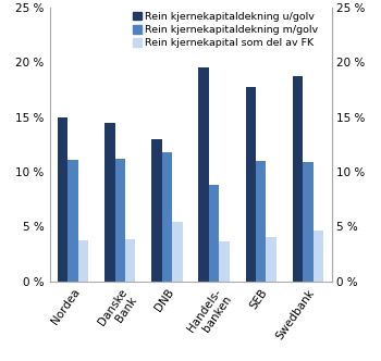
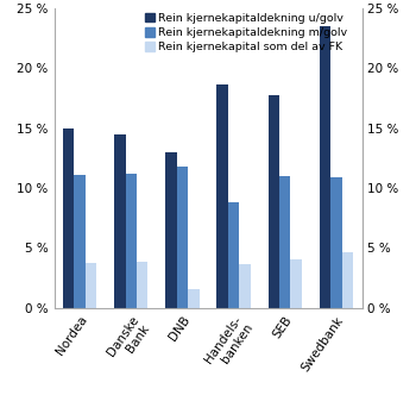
Rein kjernekapital som del av FK/DNB: 5.4 % -> 1.6 %
Rein kjernekapitaldekning u/golv/Handels- banken: 19.5 % -> 18.6 %
Rein kjernekapitaldekning u/golv/Swedbank: 18.7 % -> 23.5 %
